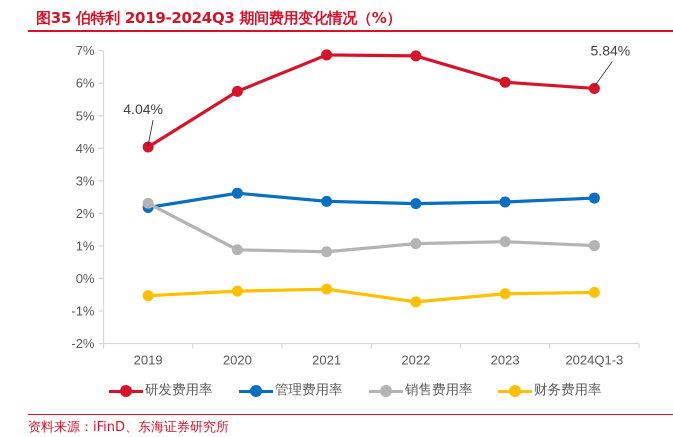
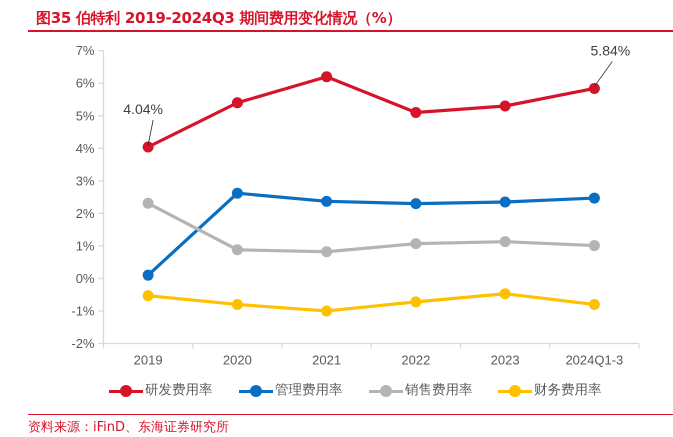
管理费用率/2019: 2.2% -> 0.1%
研发费用率/2020: 5.8% -> 5.4%
财务费用率/2020: -0.4% -> -0.8%
研发费用率/2021: 6.9% -> 6.2%
财务费用率/2021: -0.3% -> -1.0%
研发费用率/2022: 6.8% -> 5.1%
研发费用率/2023: 6.0% -> 5.3%
财务费用率/2024Q1-3: -0.4% -> -0.8%
